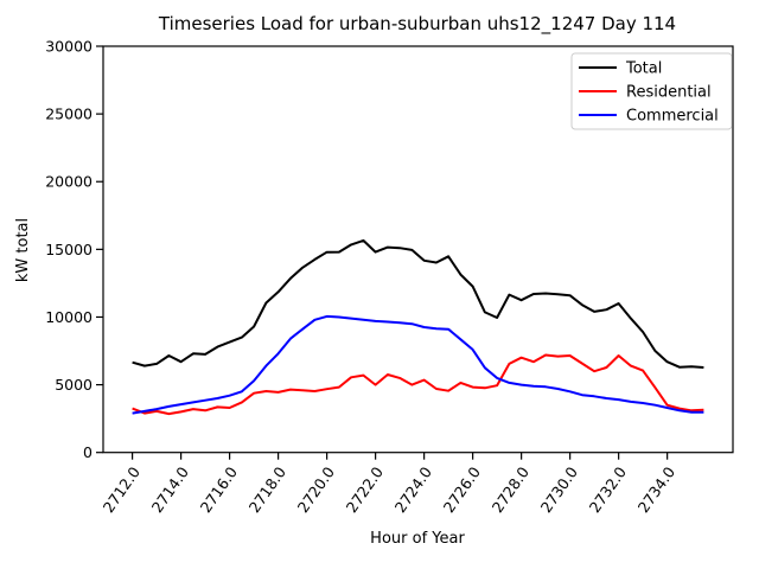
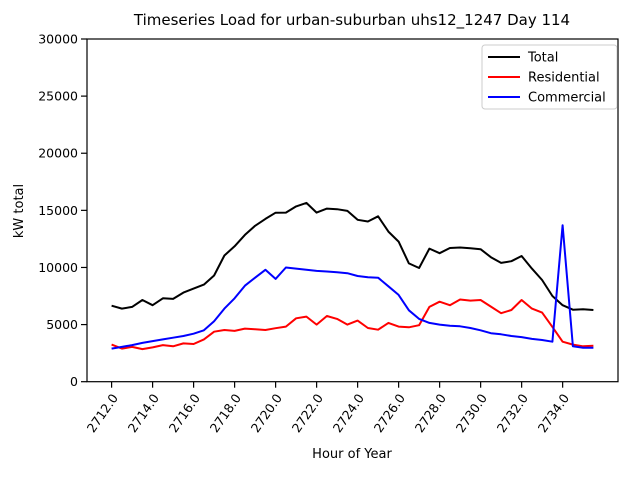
Commercial/2720.0: 10000 -> 9000
Commercial/2734.0: 3300 -> 13700
